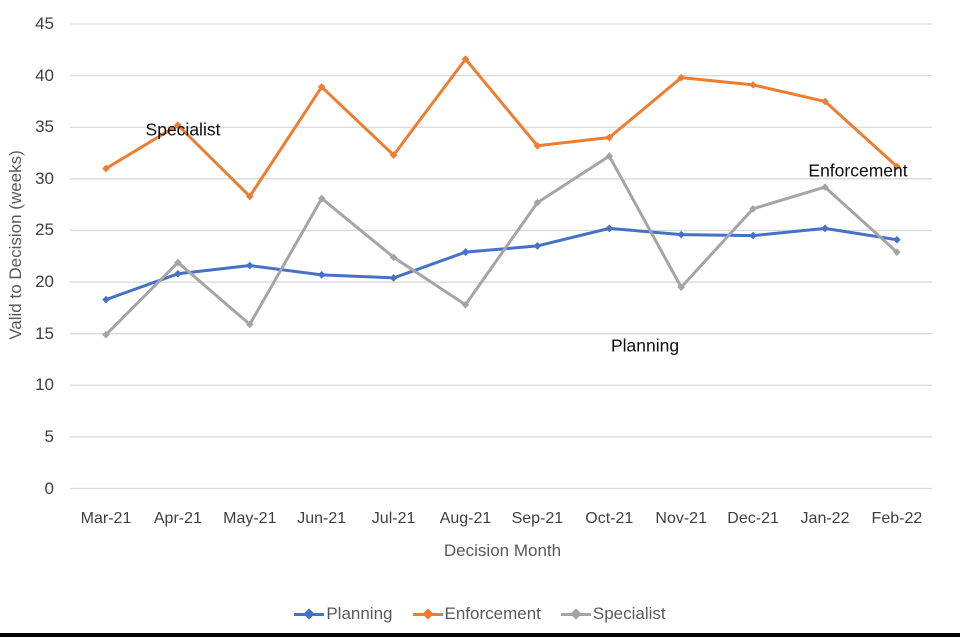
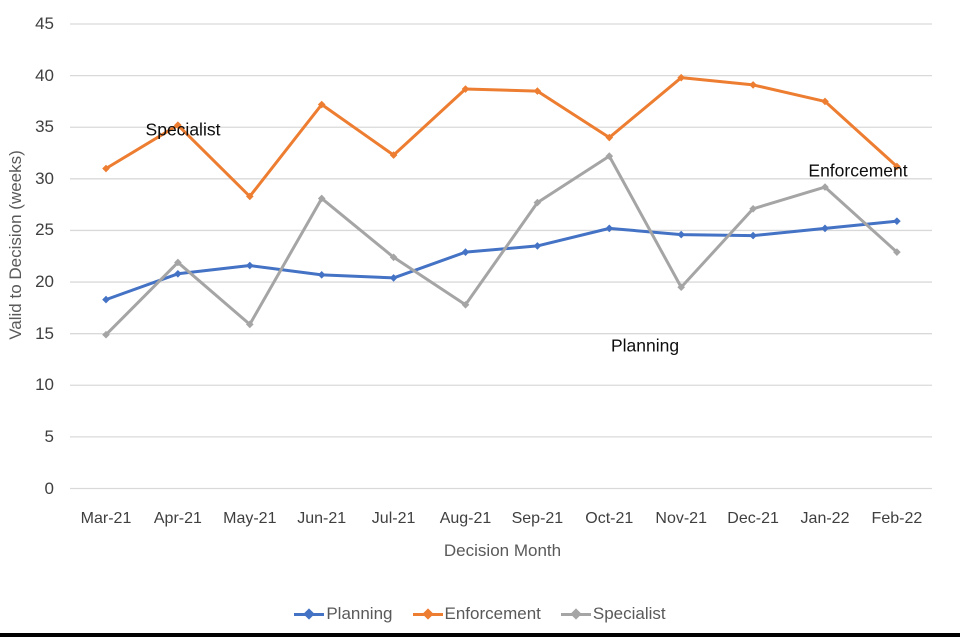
Enforcement/Jun-21: 38.9 -> 37.2
Enforcement/Aug-21: 41.6 -> 38.7
Enforcement/Sep-21: 33.2 -> 38.5
Planning/Feb-22: 24.1 -> 25.9
